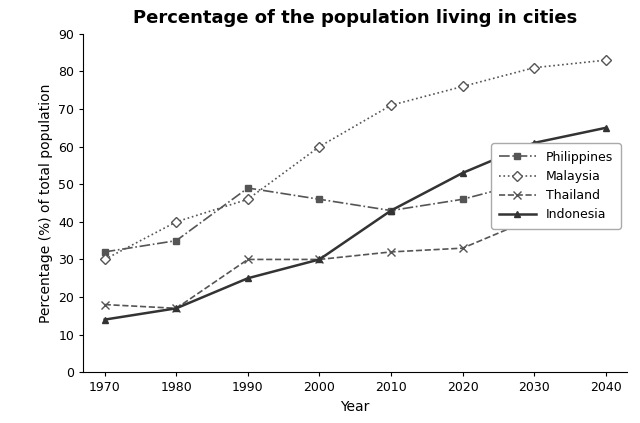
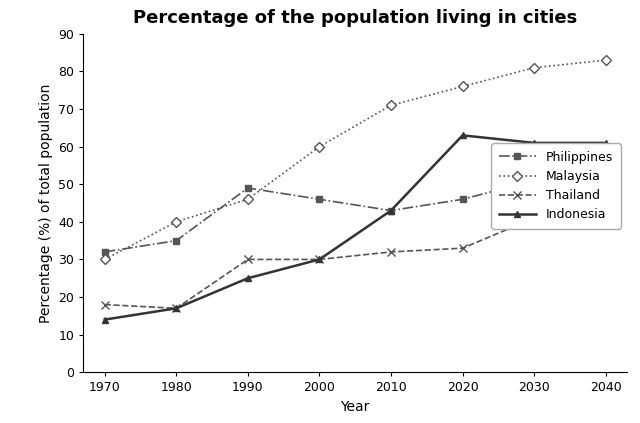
Indonesia/2020: 53 -> 63
Indonesia/2040: 65 -> 61
